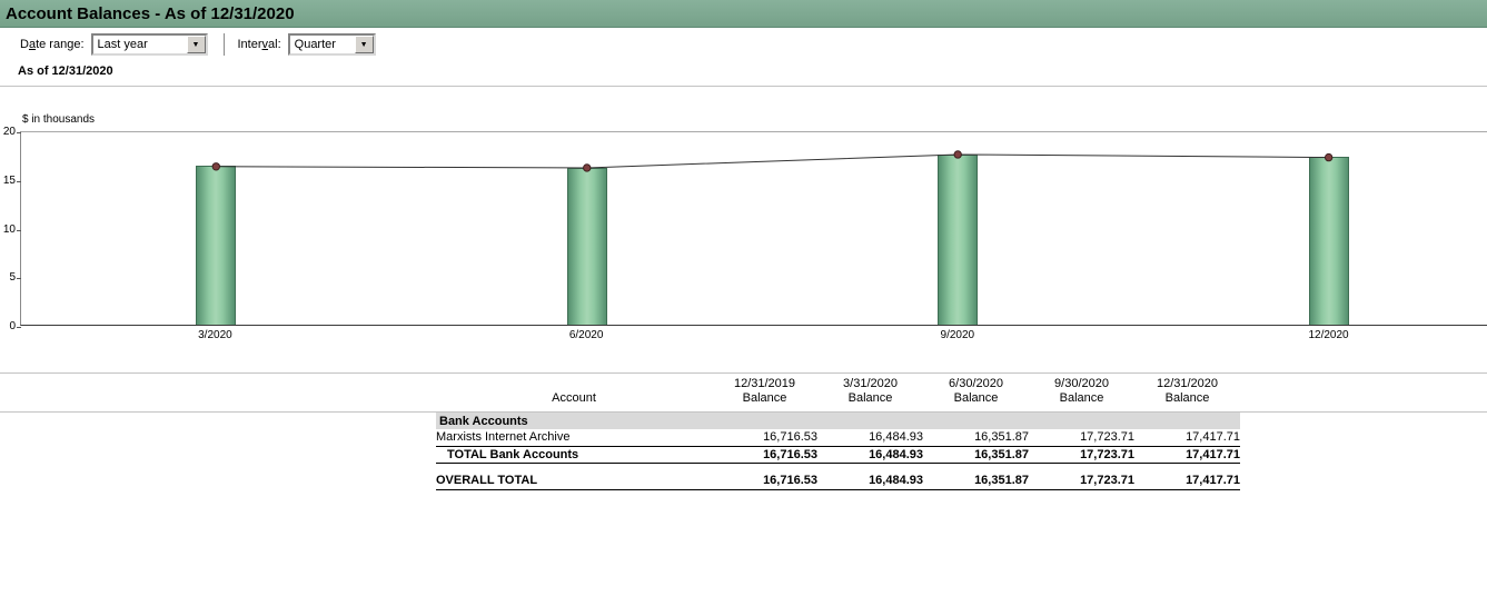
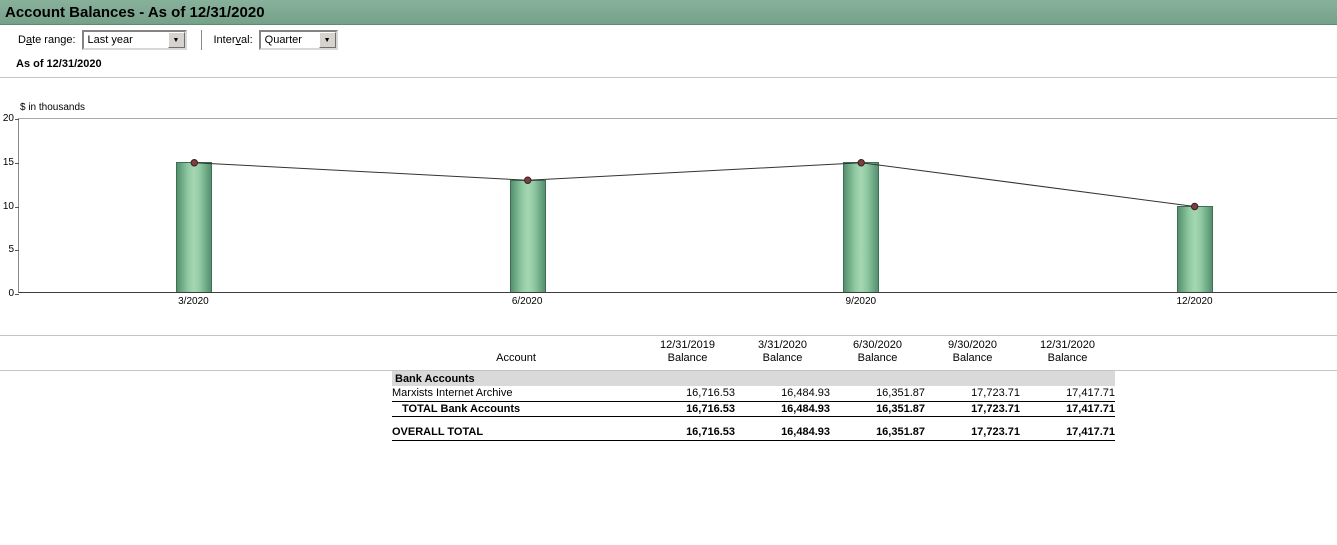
3/2020: 16 -> 15
6/2020: 16 -> 13
9/2020: 18 -> 15
12/2020: 17 -> 10
